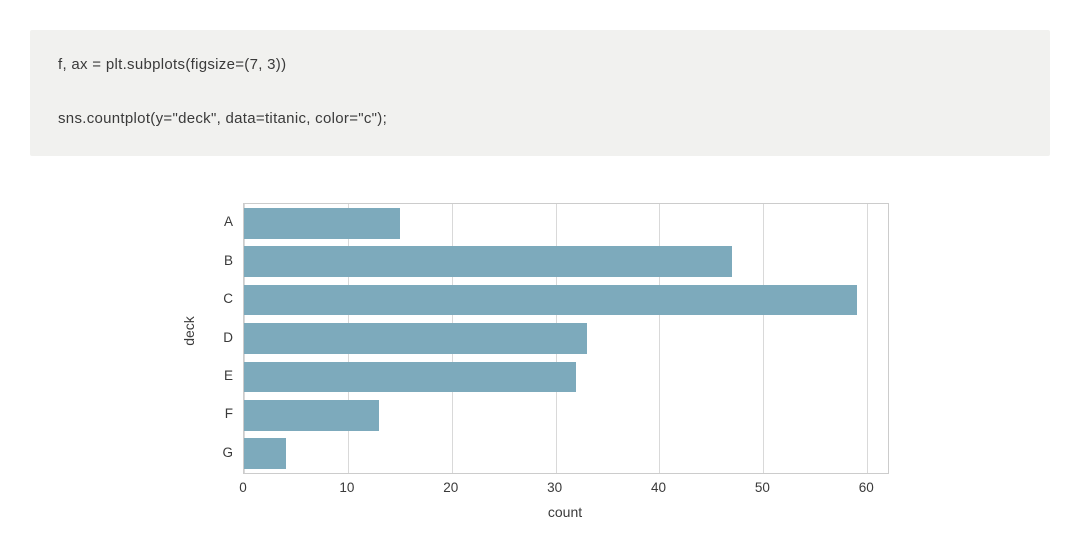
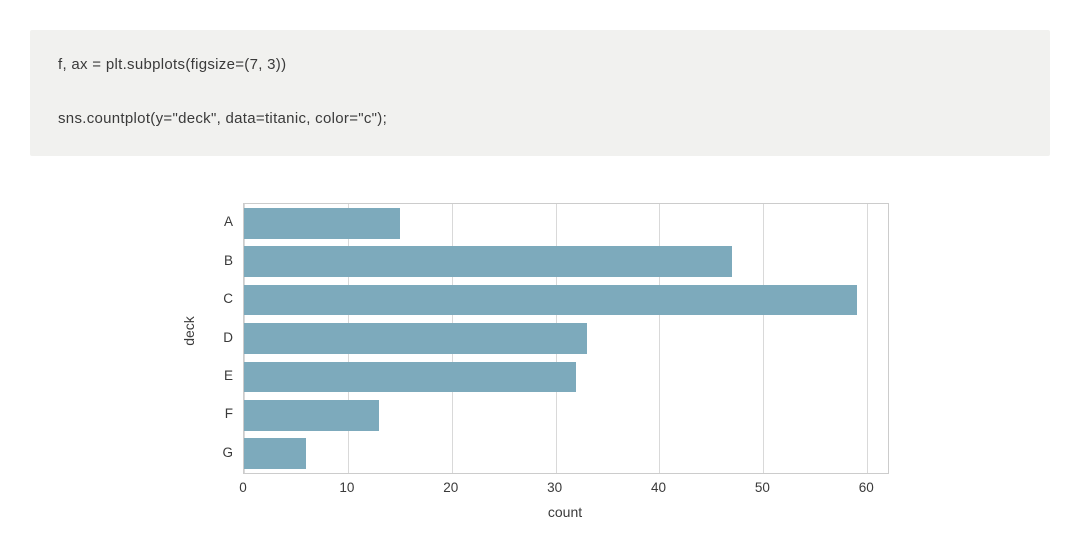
G: 4 -> 6
